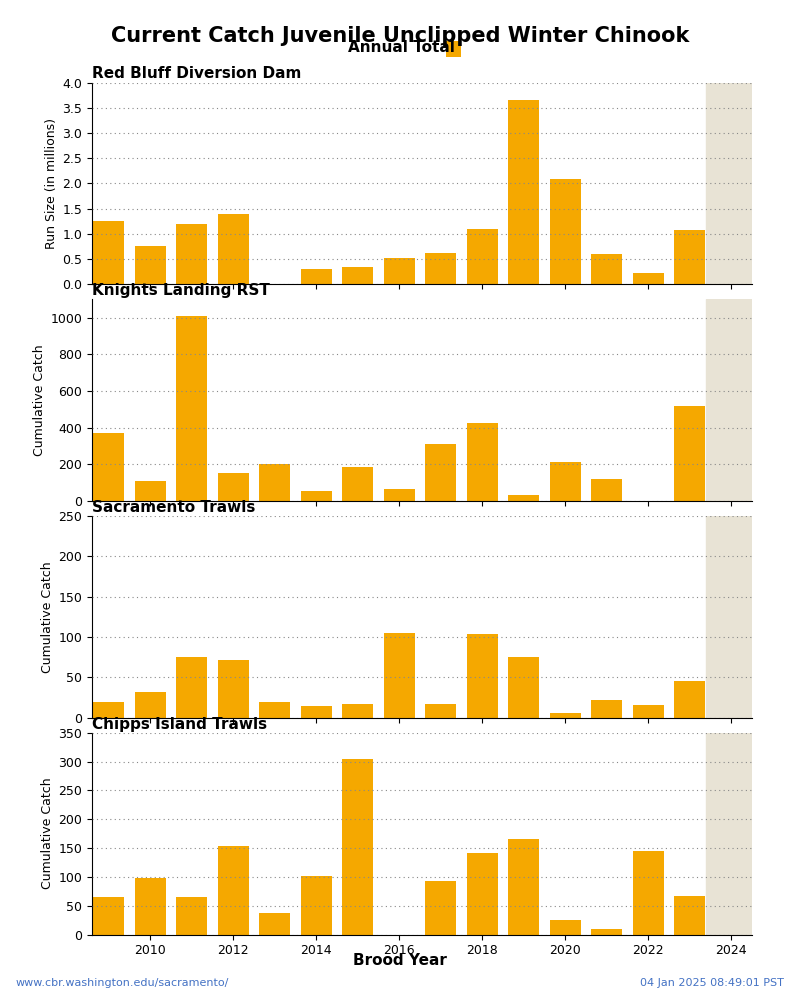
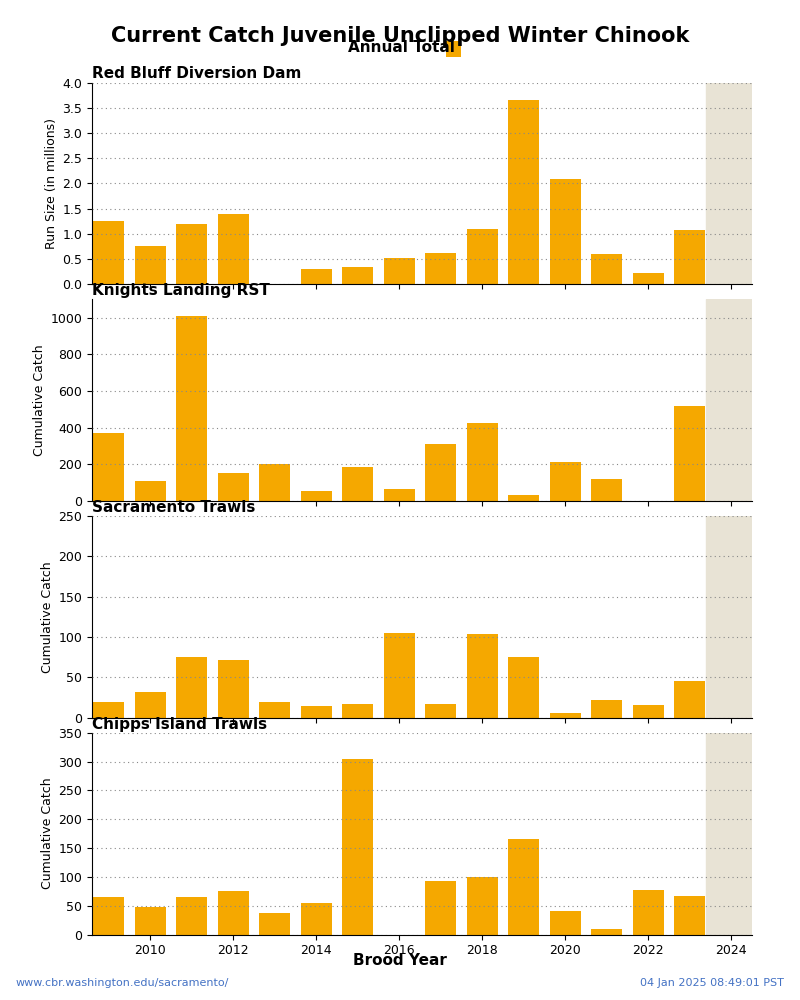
Chipps Island Trawls/2010: 98 -> 47
Chipps Island Trawls/2012: 154 -> 75
Chipps Island Trawls/2014: 102 -> 55
Chipps Island Trawls/2018: 142 -> 100
Chipps Island Trawls/2020: 26 -> 40
Chipps Island Trawls/2022: 144 -> 78
